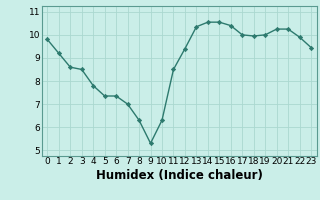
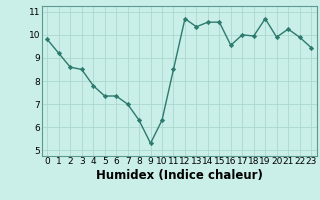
12: 9.40 -> 10.70
16: 10.40 -> 9.55
19: 10.00 -> 10.70
20: 10.25 -> 9.90
